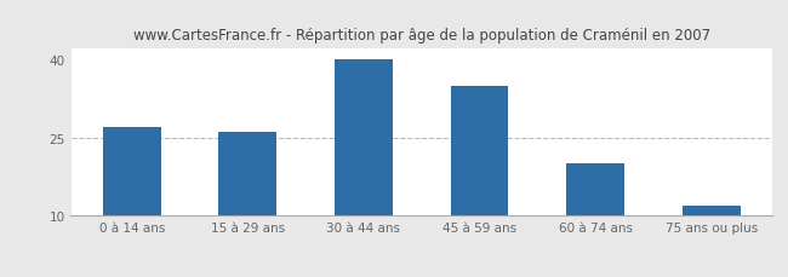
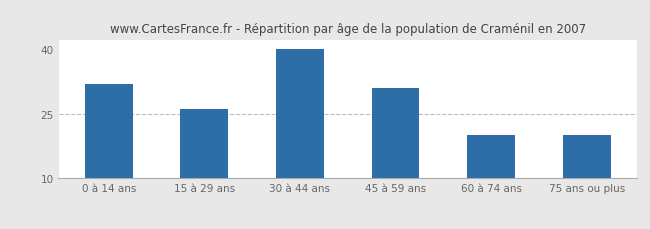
0 à 14 ans: 27 -> 32
45 à 59 ans: 35 -> 31
75 ans ou plus: 12 -> 20
